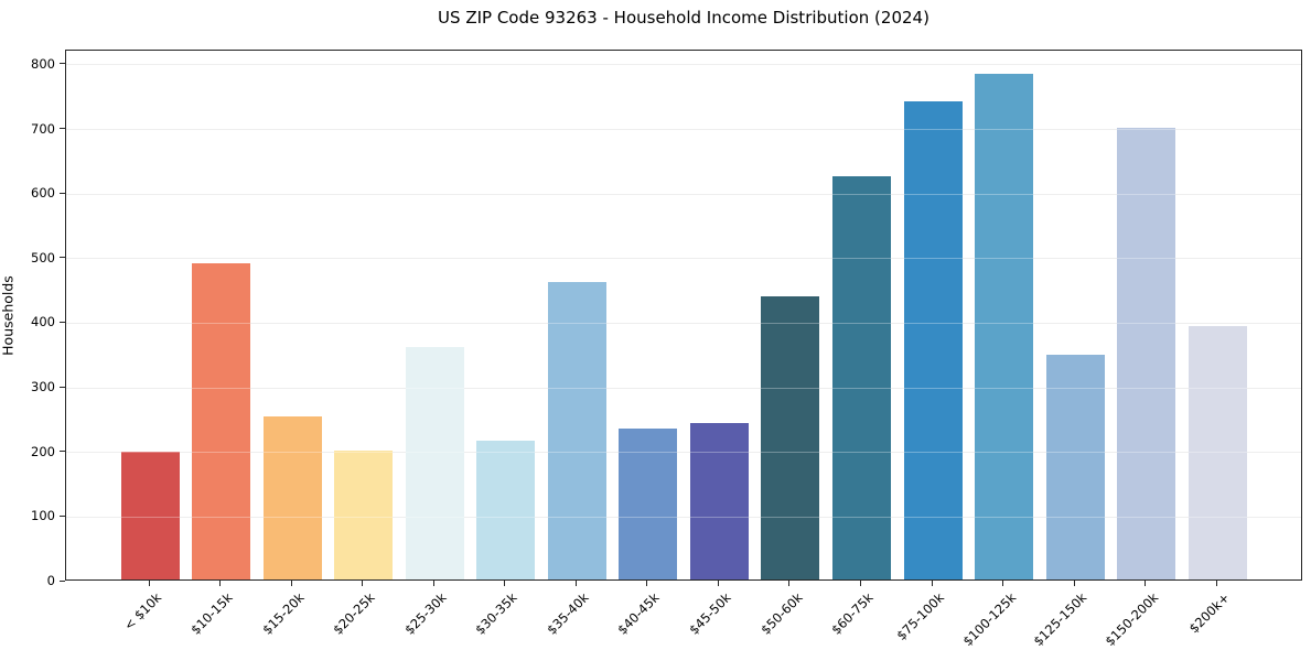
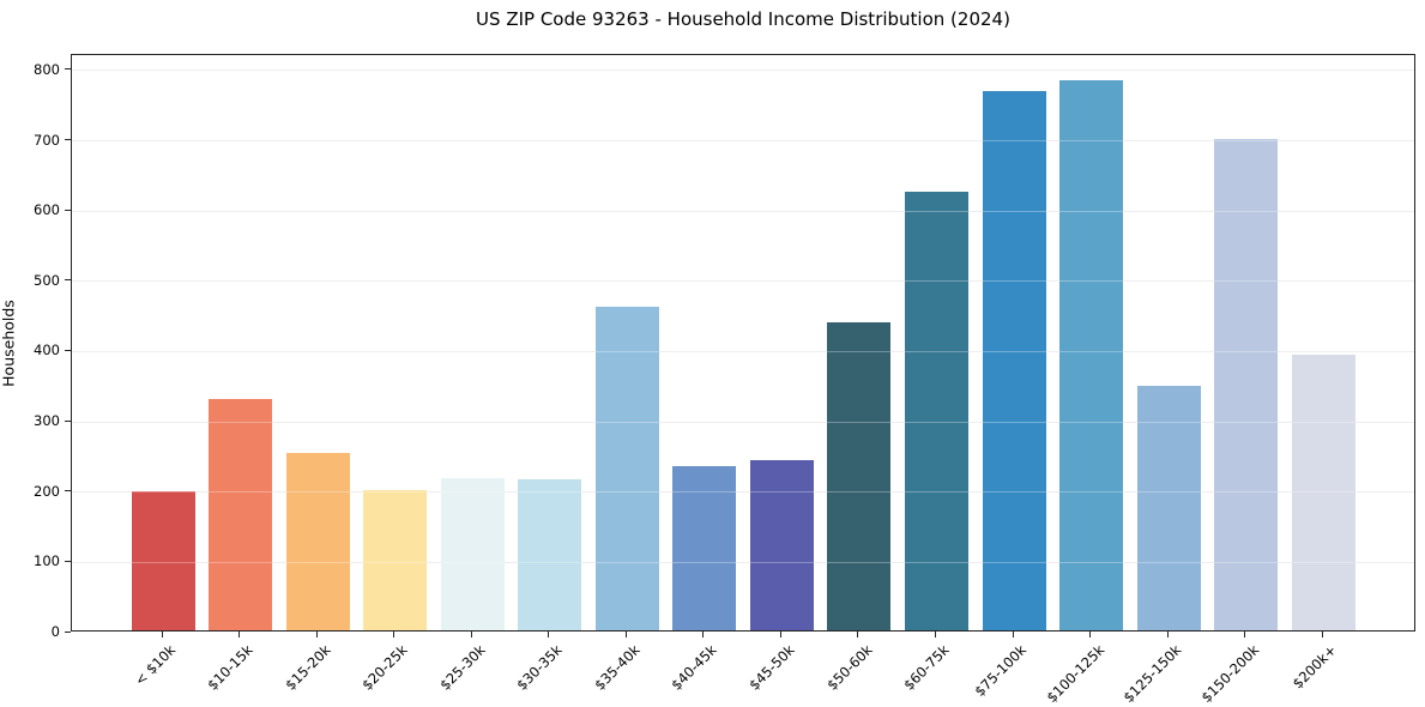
$10-15k: 490 -> 330
$25-30k: 360 -> 220
$75-100k: 740 -> 770
